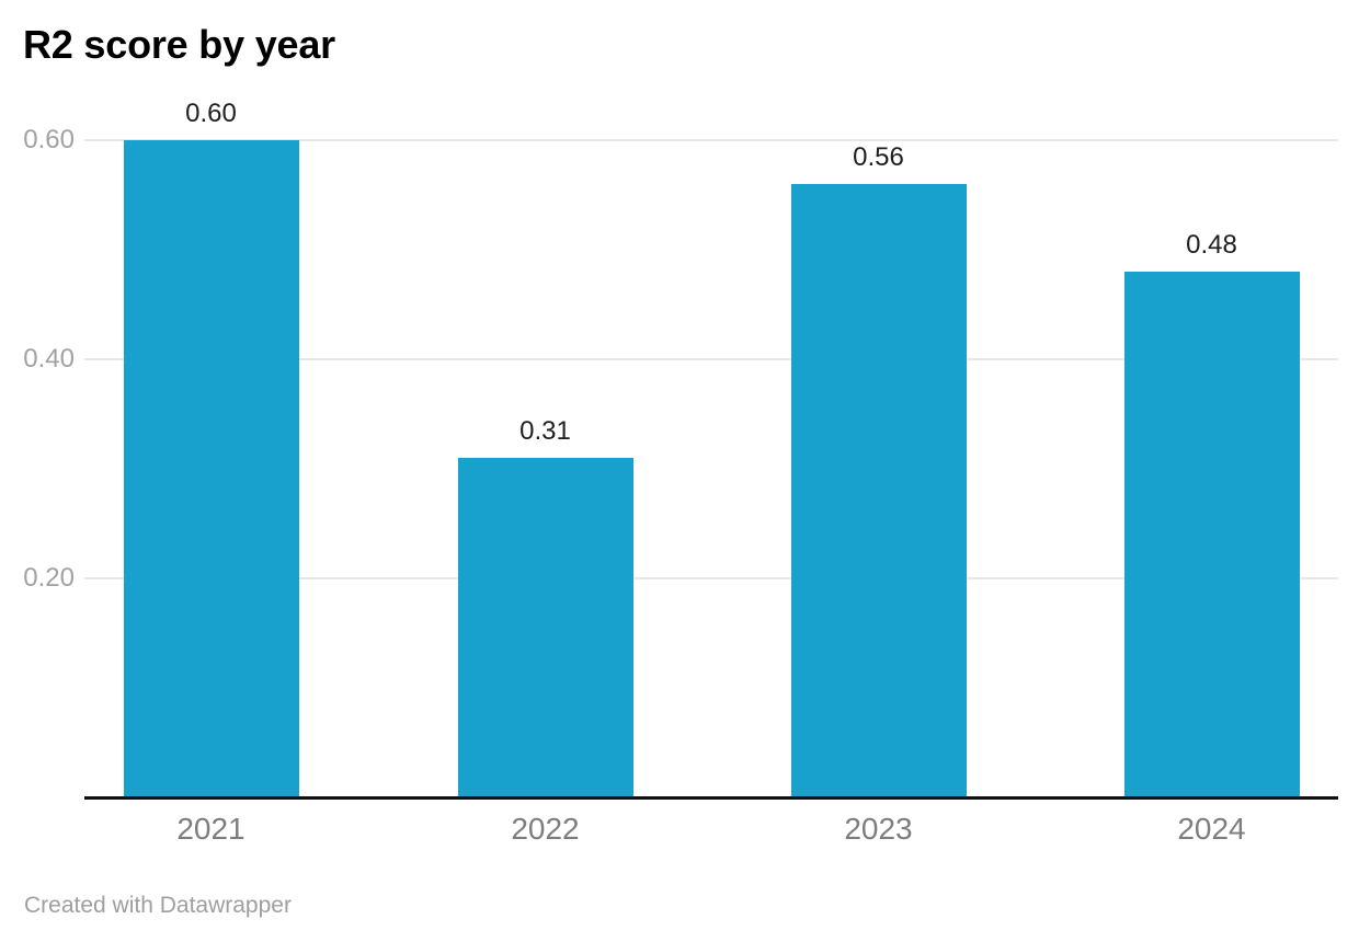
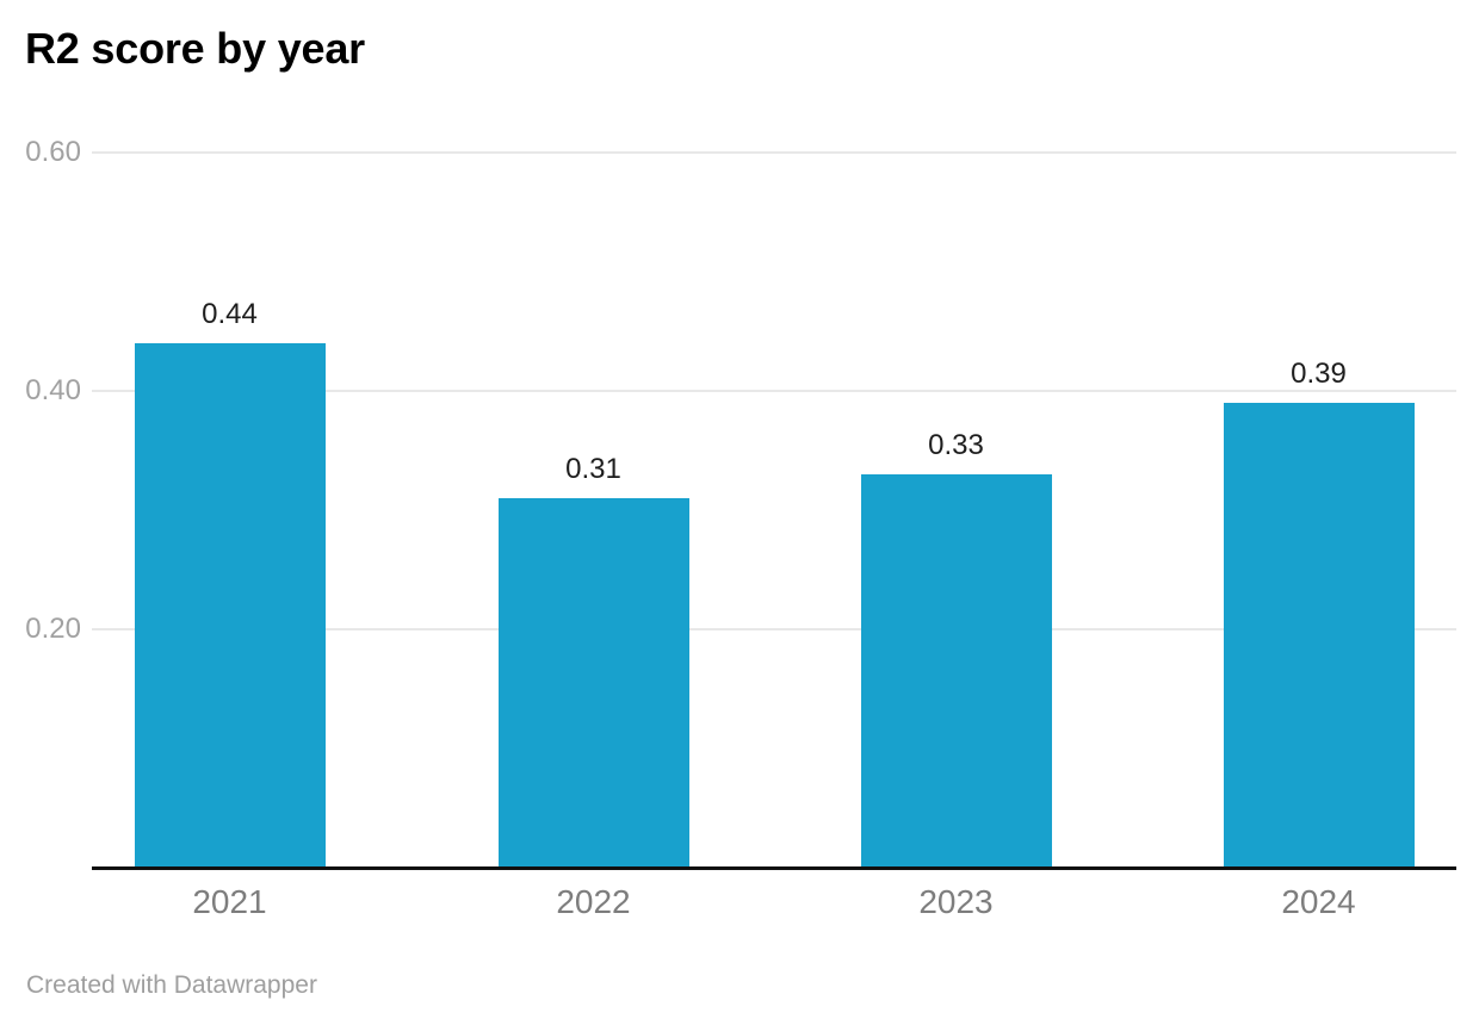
2021: 0.60 -> 0.44
2023: 0.56 -> 0.33
2024: 0.48 -> 0.39
